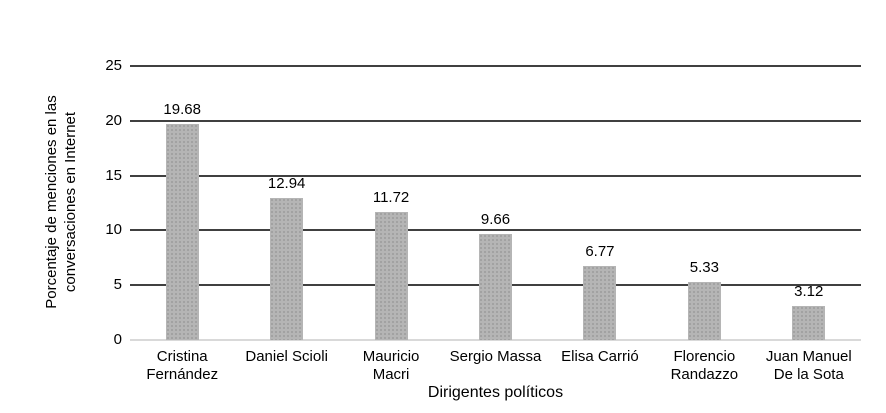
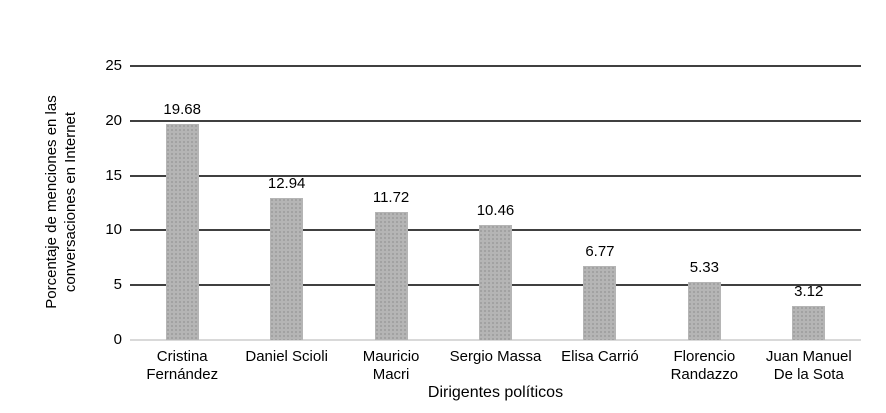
Sergio Massa: 9.66 -> 10.46
